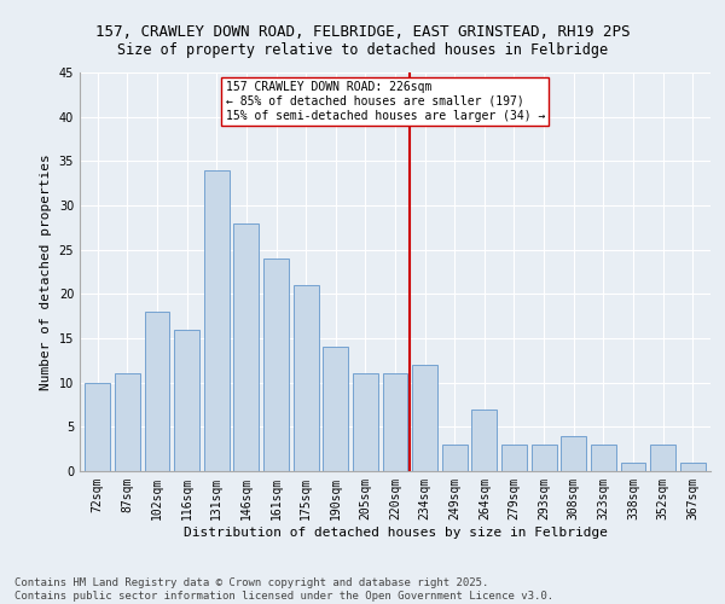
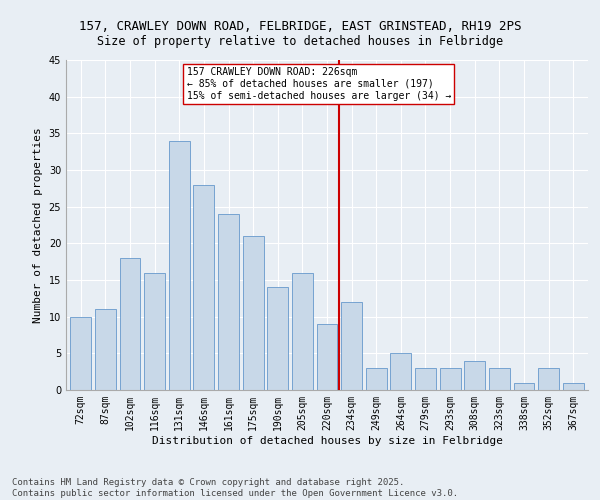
205sqm: 11 -> 16
220sqm: 11 -> 9
264sqm: 7 -> 5
